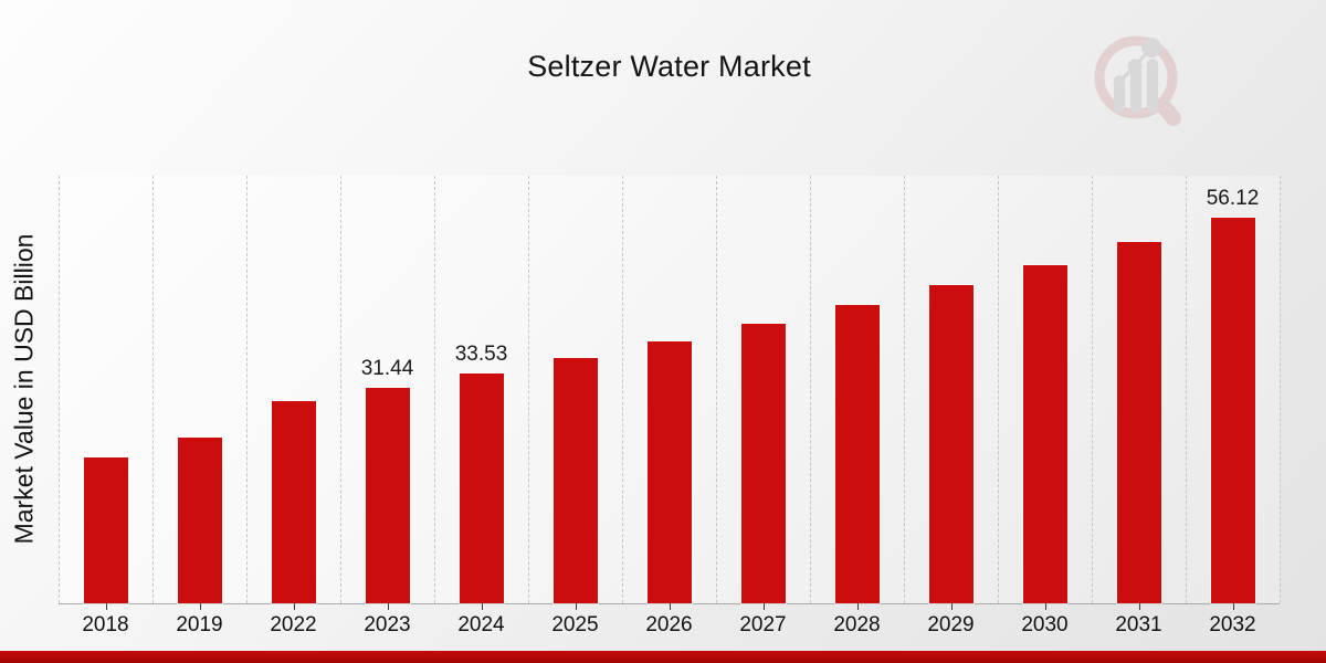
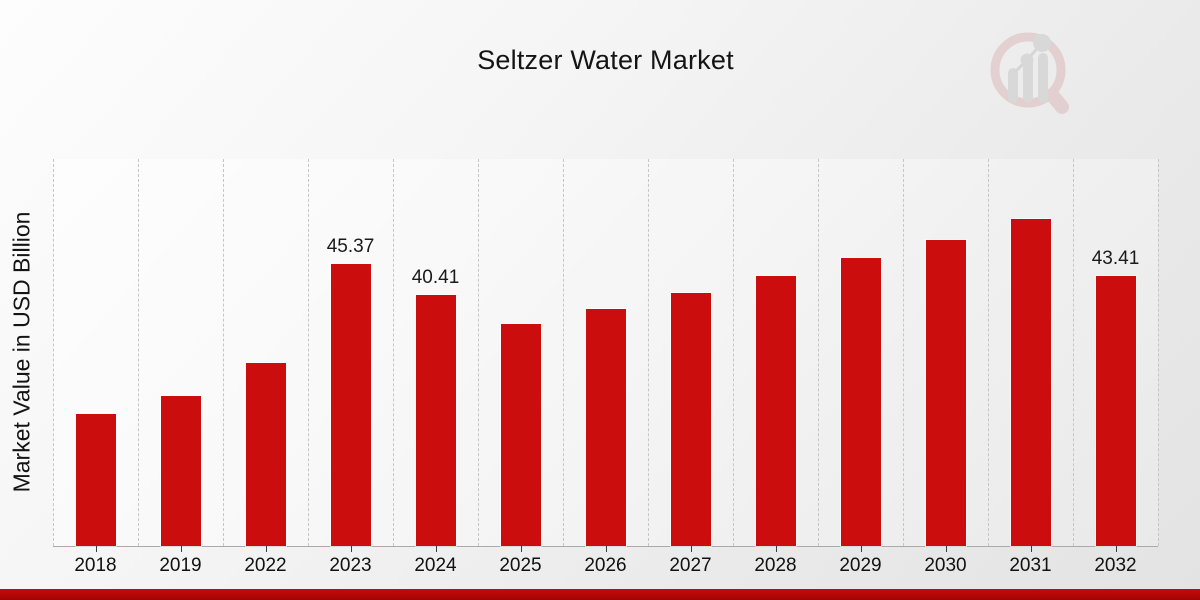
2023: 31.44 -> 45.37
2024: 33.53 -> 40.41
2032: 56.12 -> 43.41
